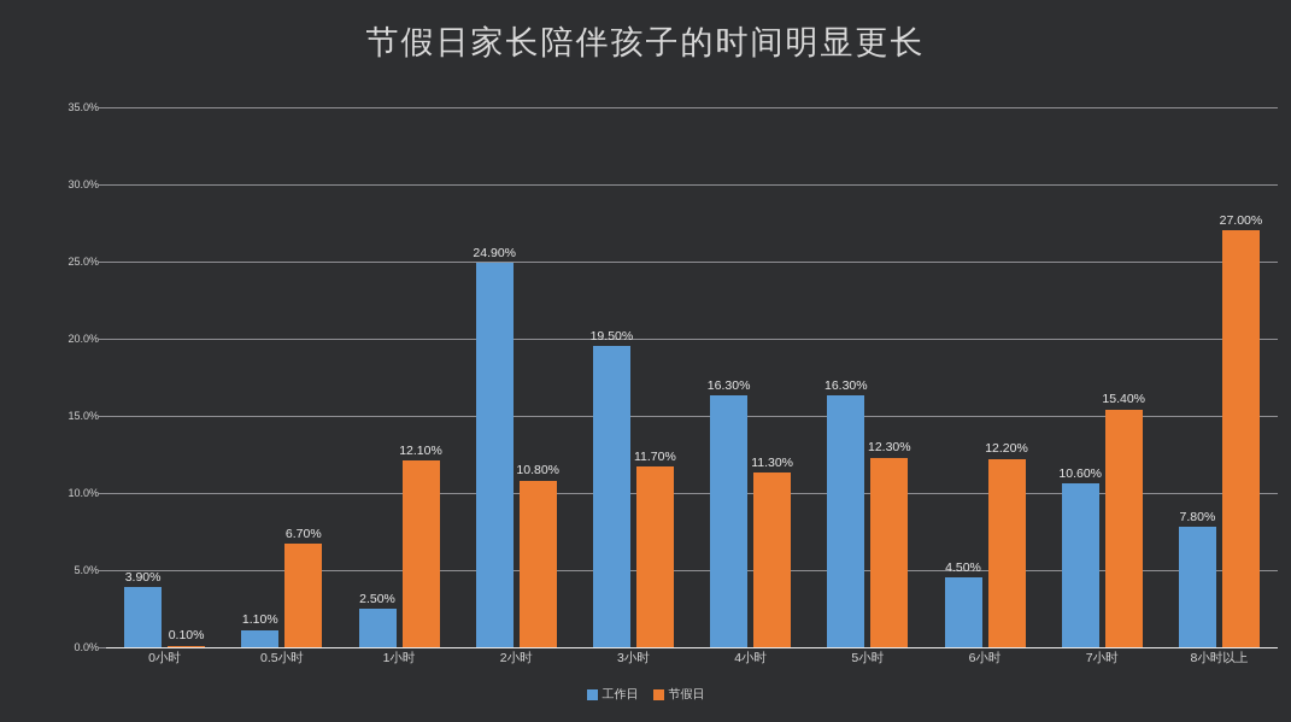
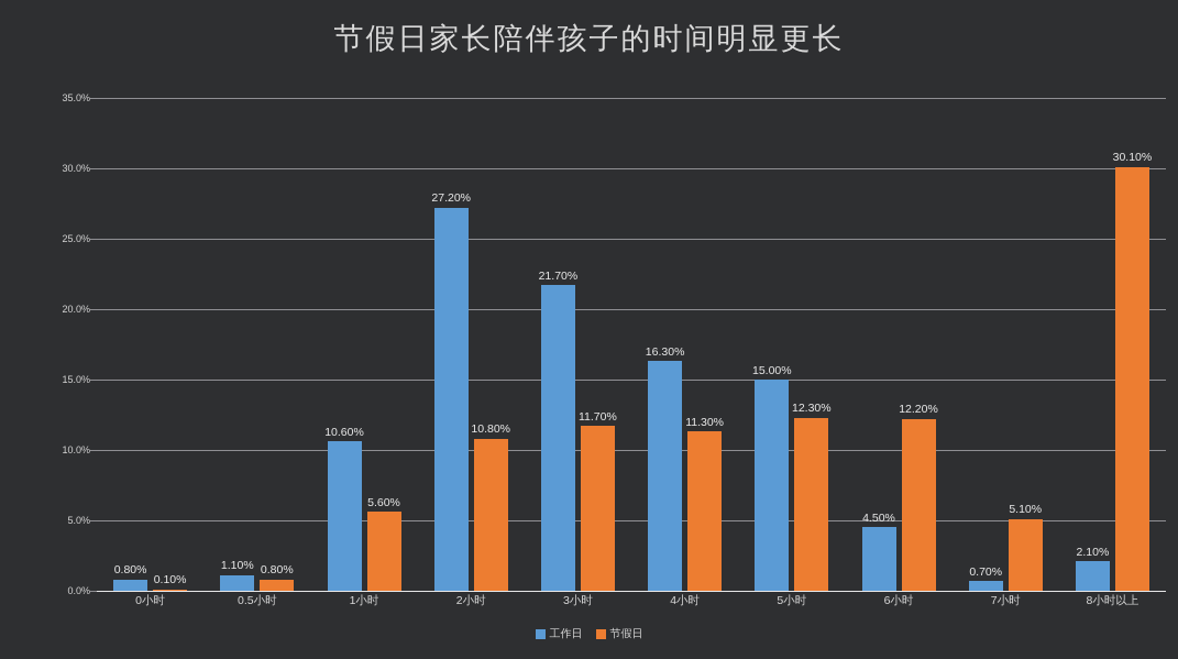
工作日/0小时: 3.90% -> 0.80%
节假日/0.5小时: 6.70% -> 0.80%
工作日/1小时: 2.50% -> 10.60%
节假日/1小时: 12.10% -> 5.60%
工作日/2小时: 24.90% -> 27.20%
工作日/3小时: 19.50% -> 21.70%
工作日/5小时: 16.30% -> 15.00%
工作日/7小时: 10.60% -> 0.70%
节假日/7小时: 15.40% -> 5.10%
工作日/8小时以上: 7.80% -> 2.10%
节假日/8小时以上: 27.00% -> 30.10%
